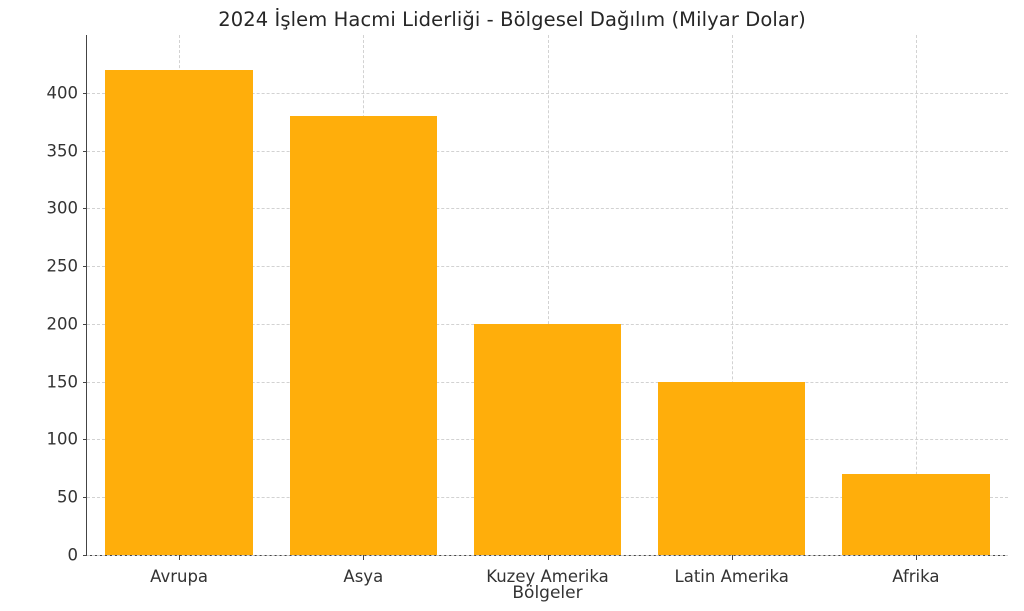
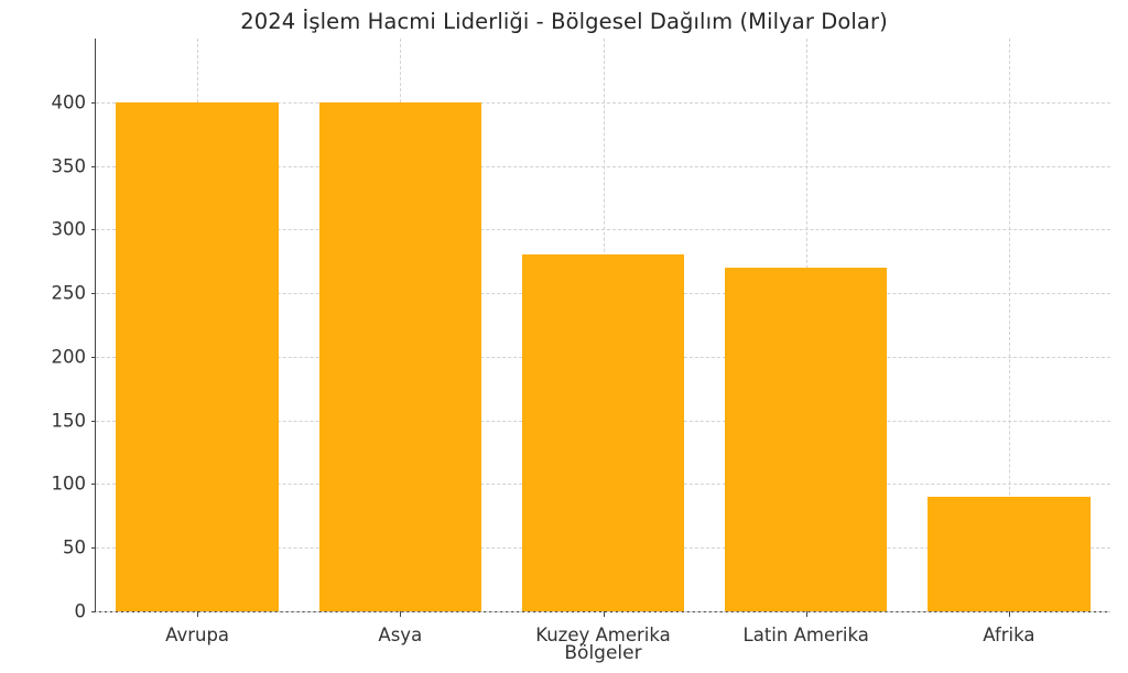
Avrupa: 420 -> 400
Asya: 380 -> 400
Kuzey Amerika: 200 -> 280
Latin Amerika: 150 -> 270
Afrika: 70 -> 90
